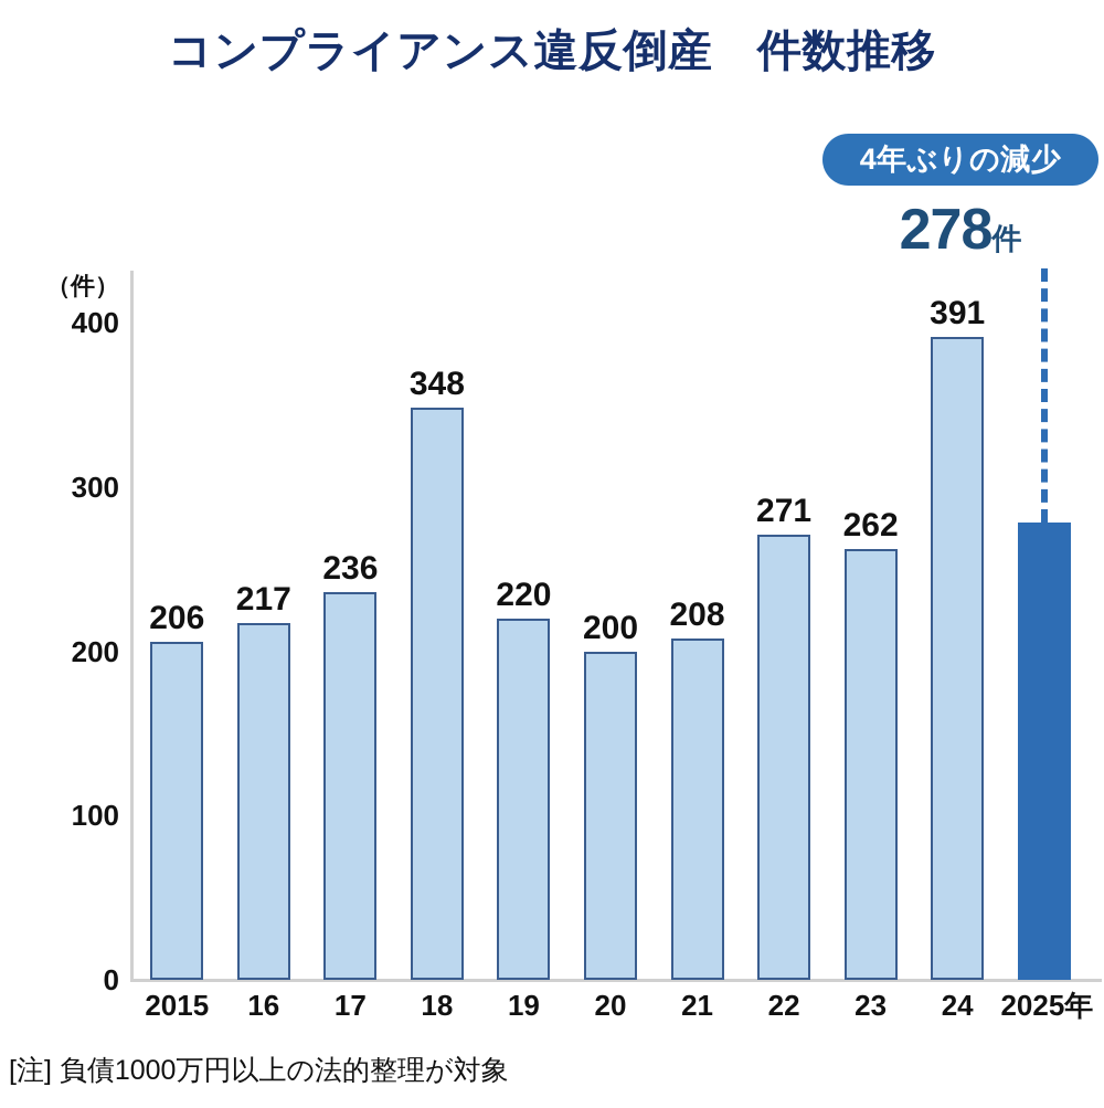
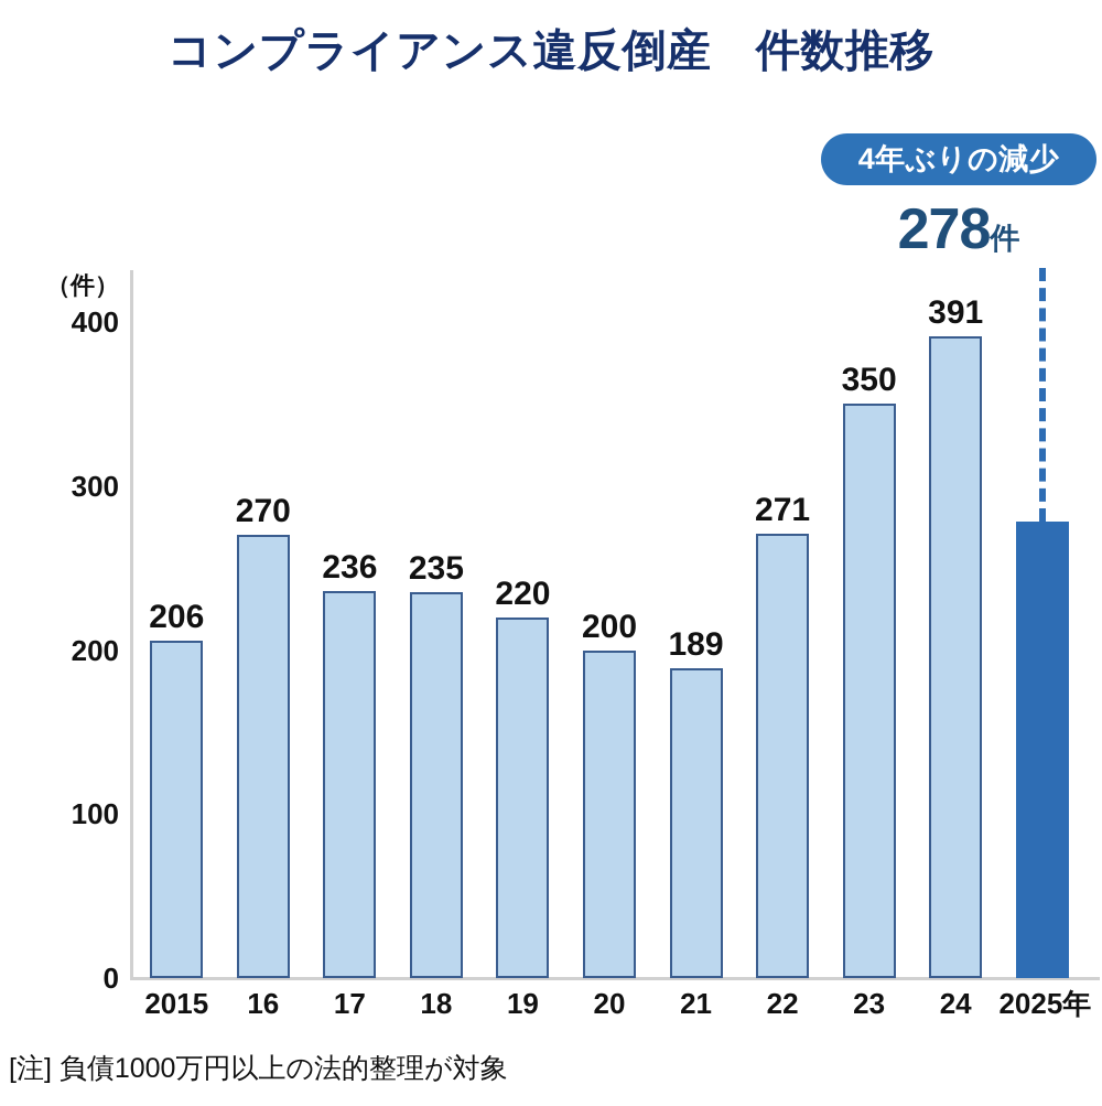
16: 217 -> 270
18: 348 -> 235
21: 208 -> 189
23: 262 -> 350
